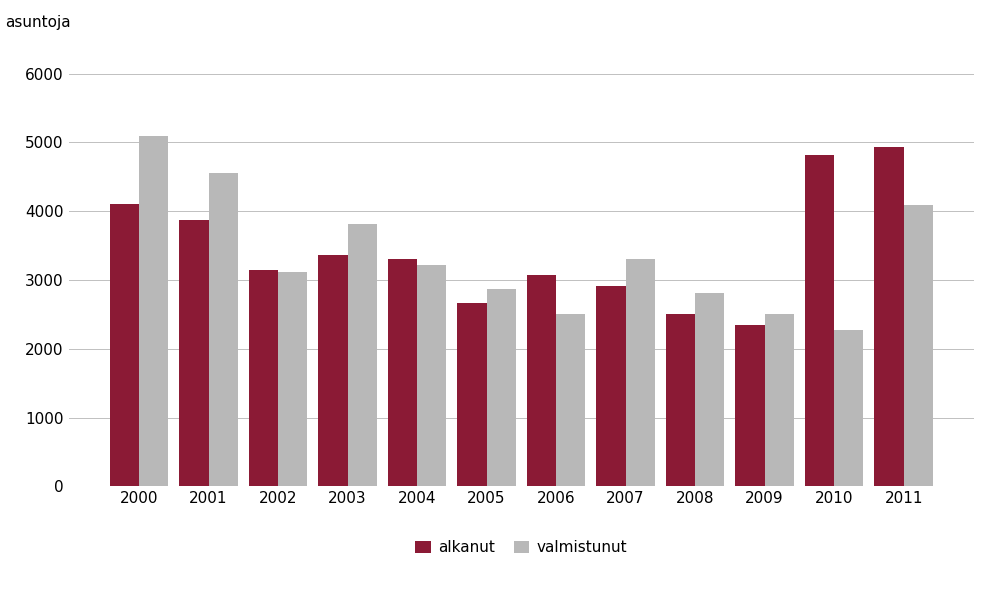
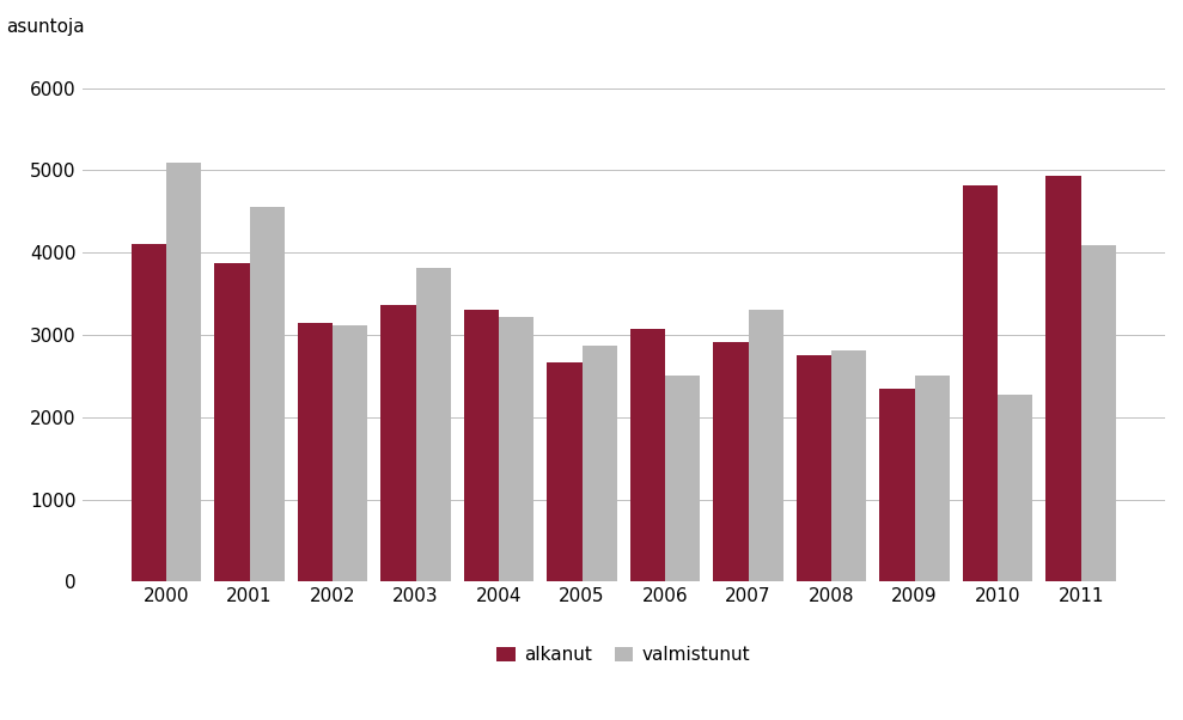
alkanut/2008: 2500 -> 2760
